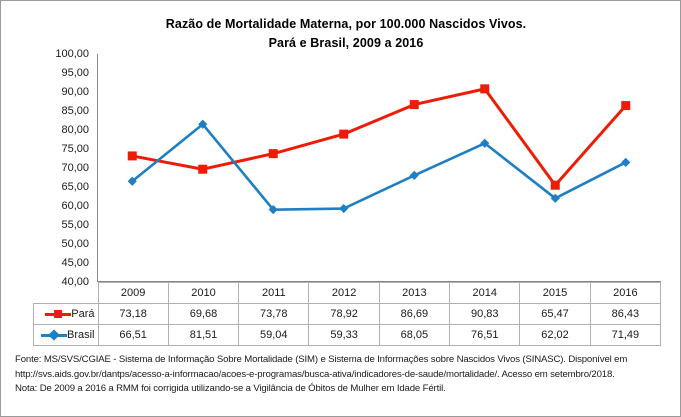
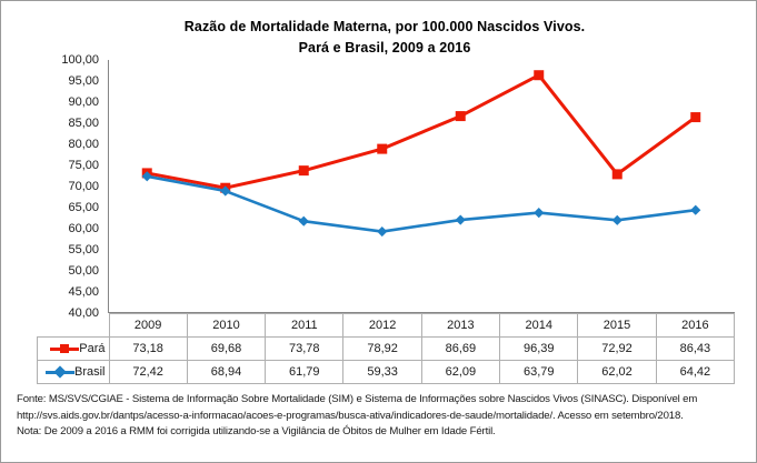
Brasil/2009: 66,51 -> 72,42
Brasil/2010: 81,51 -> 68,94
Brasil/2011: 59,04 -> 61,79
Brasil/2013: 68,05 -> 62,09
Pará/2014: 90,83 -> 96,39
Brasil/2014: 76,51 -> 63,79
Pará/2015: 65,47 -> 72,92
Brasil/2016: 71,49 -> 64,42
